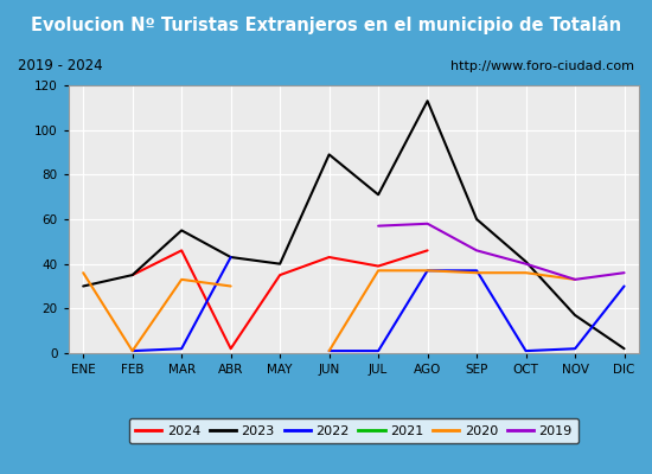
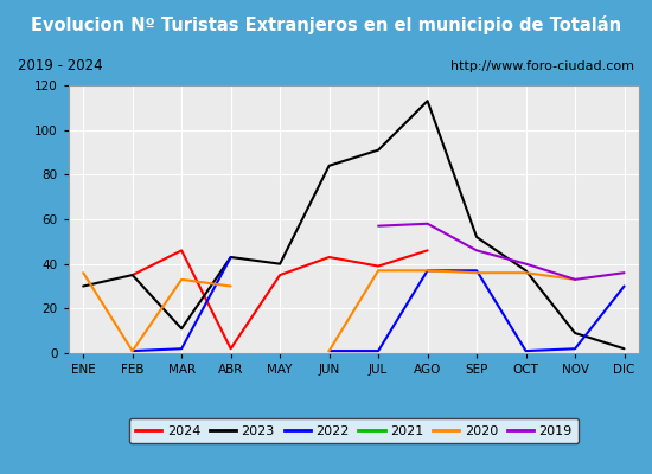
2023/MAR: 55 -> 11
2023/JUN: 89 -> 84
2023/JUL: 71 -> 91
2023/SEP: 60 -> 52
2023/OCT: 41 -> 37
2023/NOV: 17 -> 9
